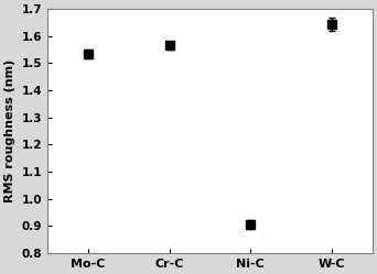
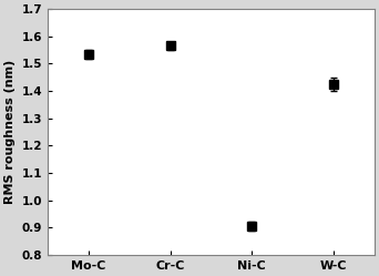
W-C: 1.645 -> 1.425
